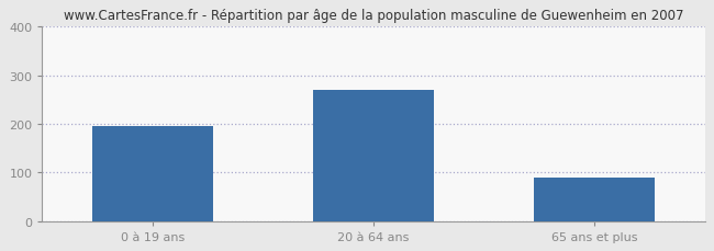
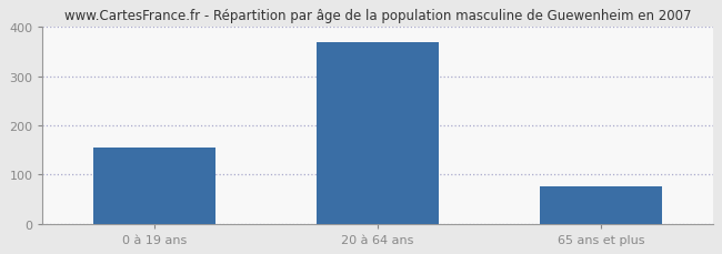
0 à 19 ans: 195 -> 155
20 à 64 ans: 270 -> 370
65 ans et plus: 90 -> 75
